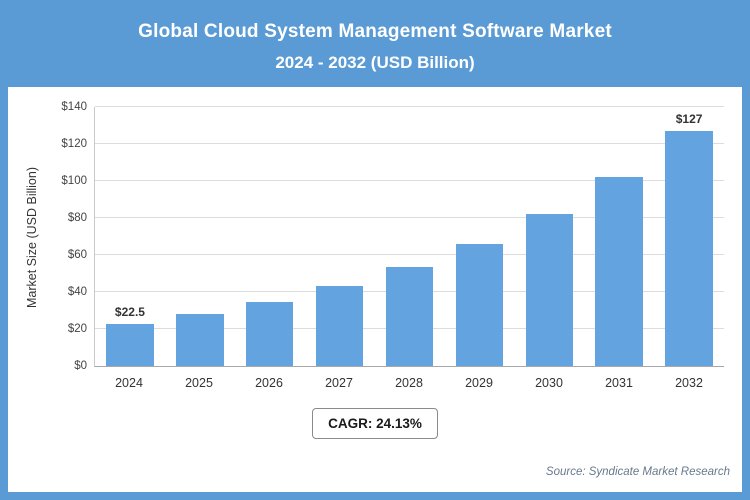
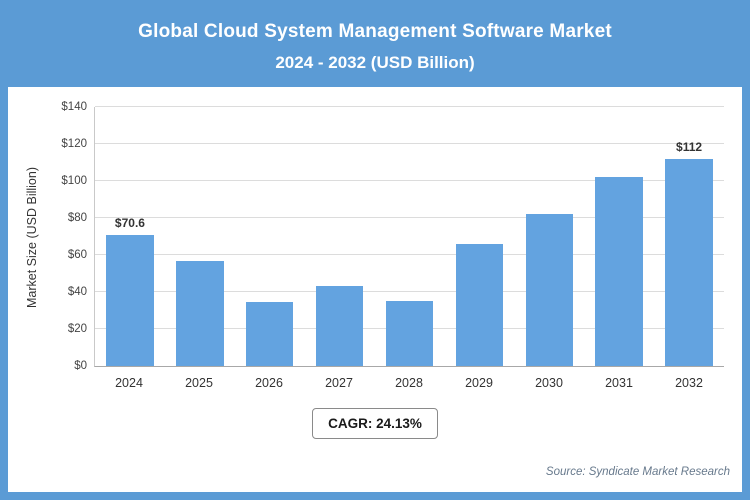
2024: $22.5 -> $70.6
2025: $28 -> $57
2028: $54 -> $35
2032: $127 -> $112
